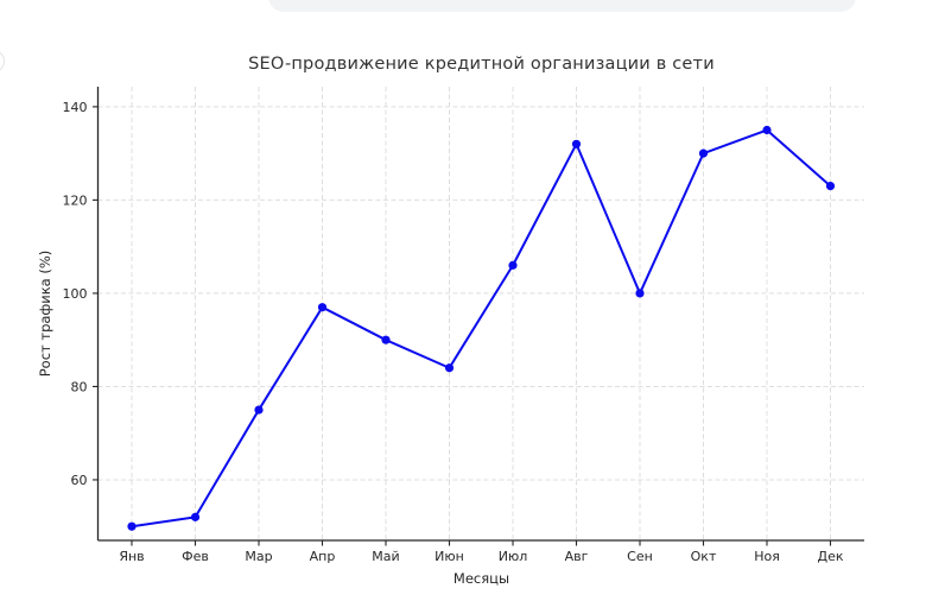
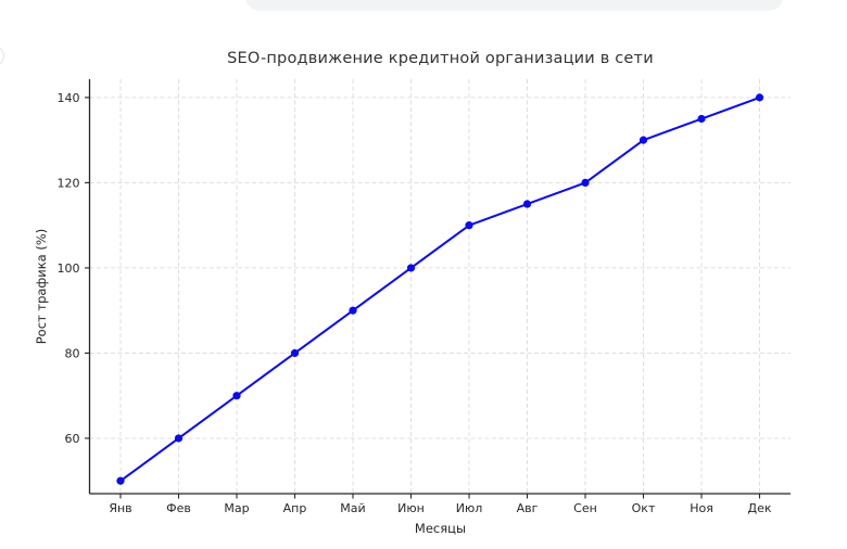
Фев: 52 -> 60
Мар: 75 -> 70
Апр: 97 -> 80
Июн: 84 -> 100
Июл: 106 -> 110
Авг: 132 -> 115
Сен: 100 -> 120
Дек: 123 -> 140
